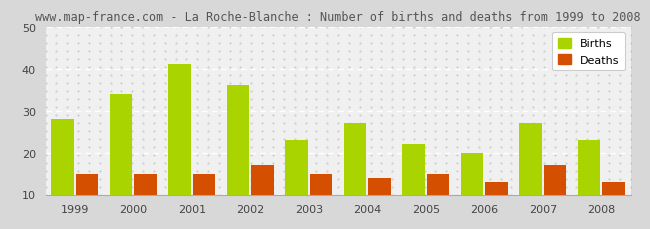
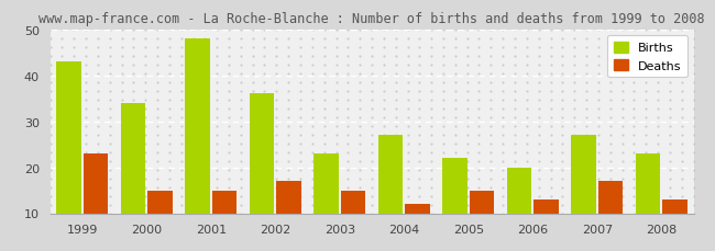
Births/1999: 28 -> 43
Deaths/1999: 15 -> 23
Births/2001: 41 -> 48
Deaths/2004: 14 -> 12
